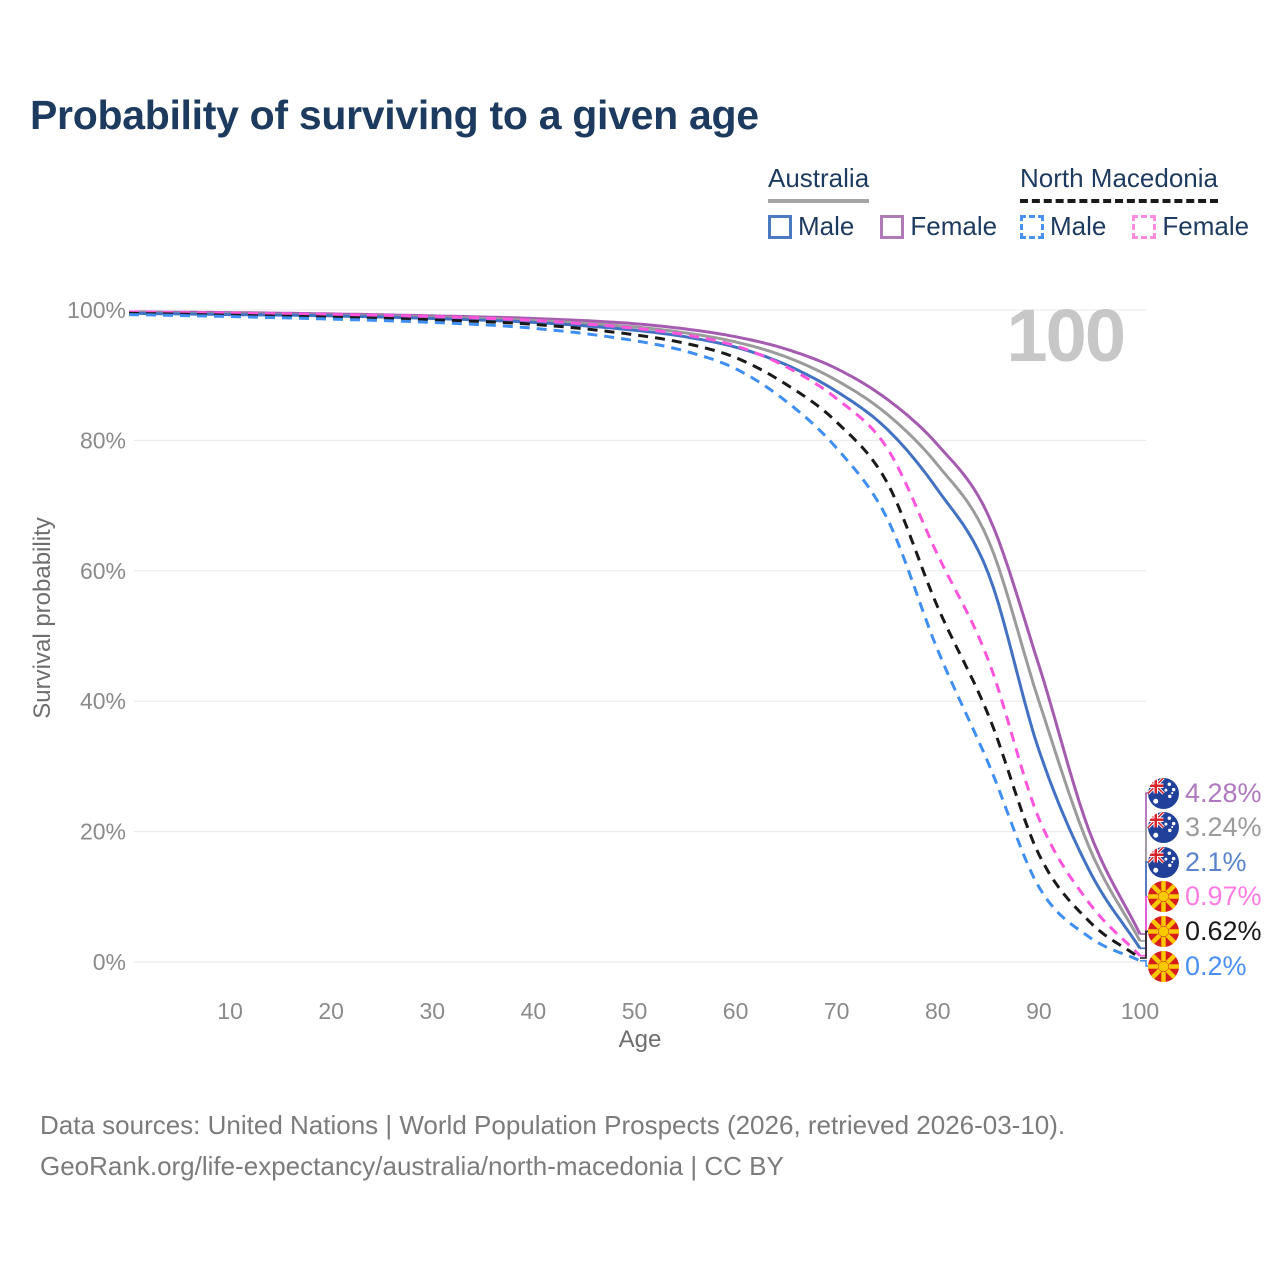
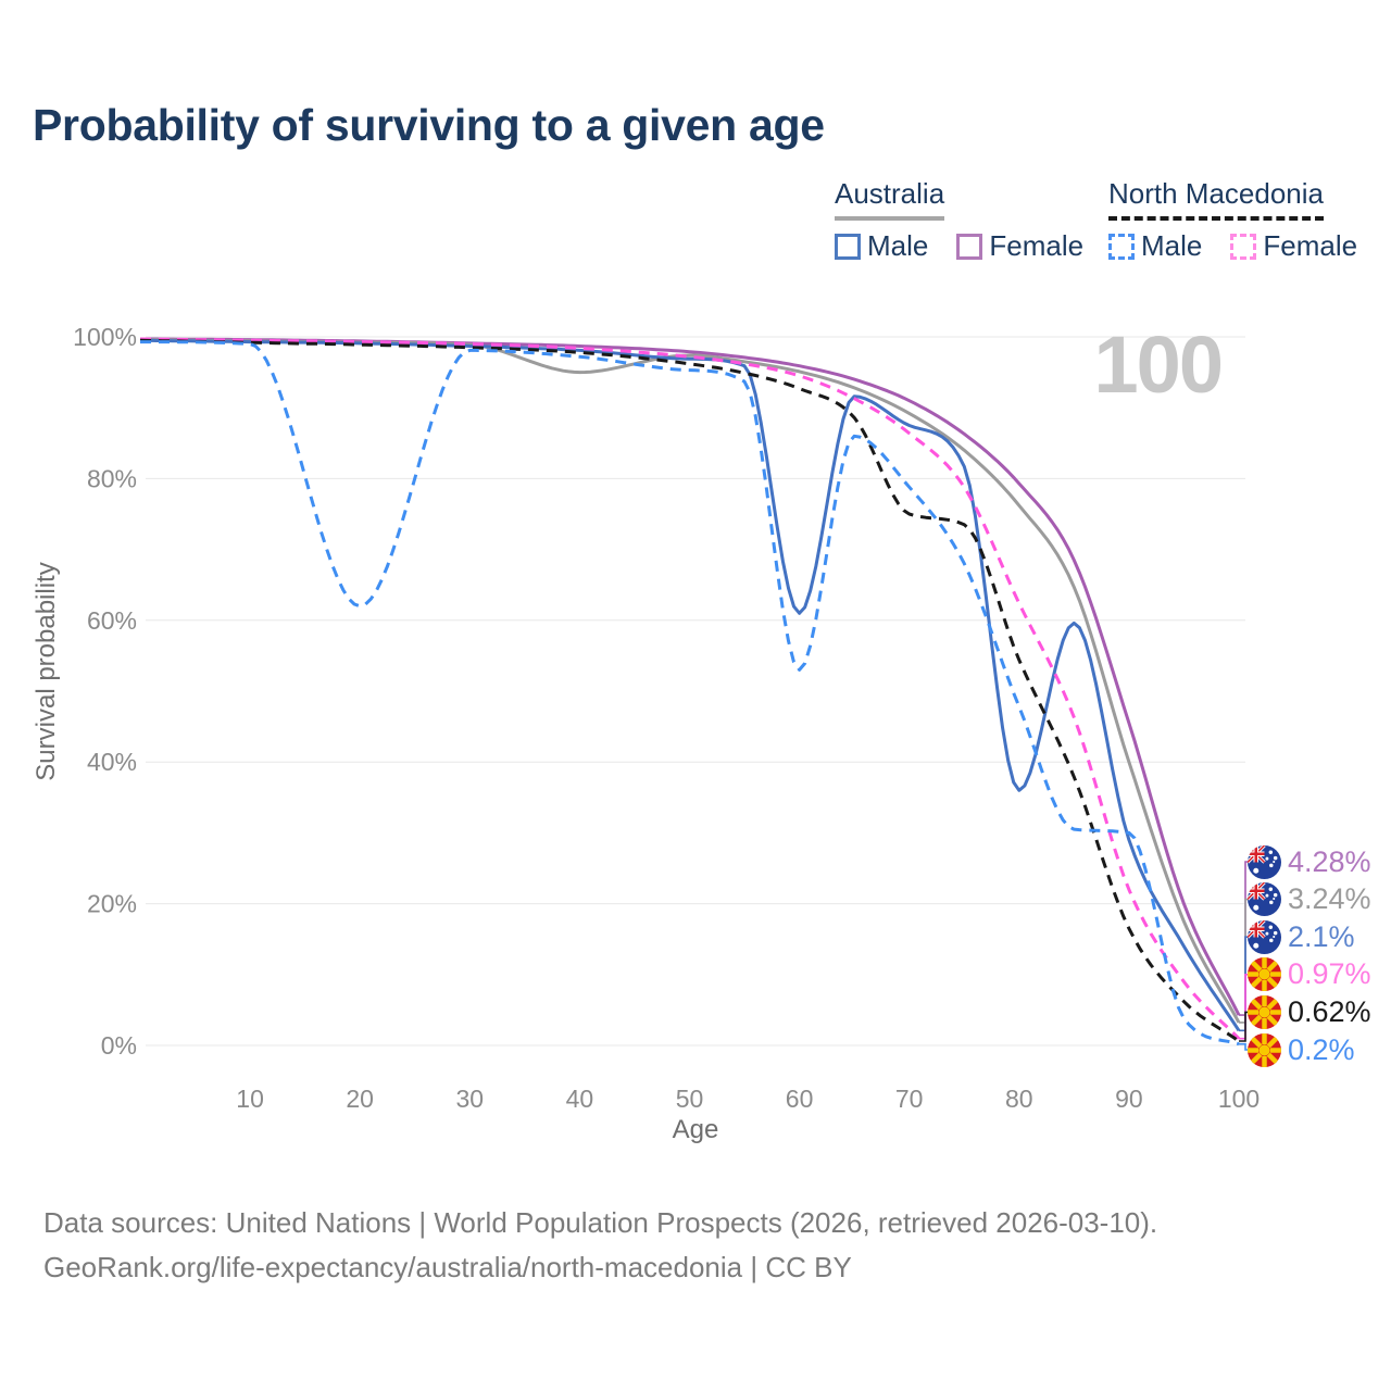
North Macedonia Male/20: 99% -> 62%
Australia/40: 98% -> 95%
Australia Male/60: 94% -> 61%
North Macedonia Male/60: 91% -> 53%
North Macedonia/70: 83% -> 75%
Australia Male/80: 72% -> 36%
Australia Male/90: 32% -> 29%
North Macedonia Male/90: 12% -> 30%
